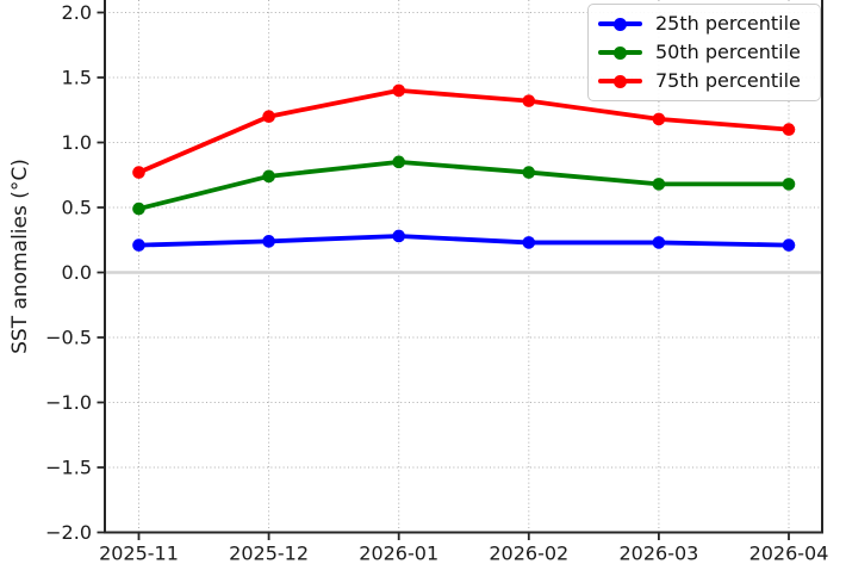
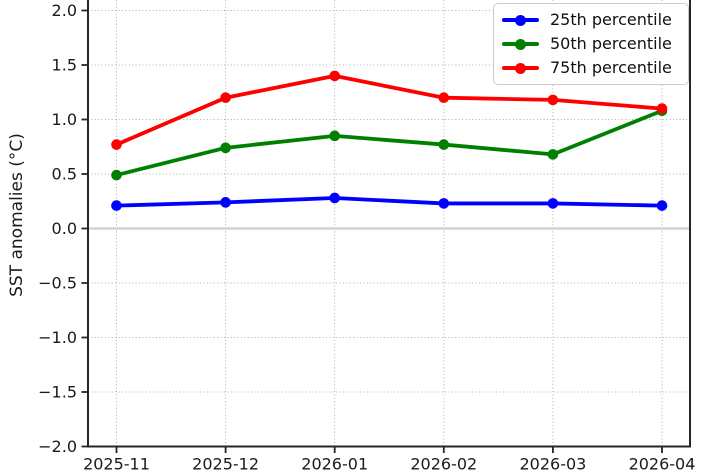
75th percentile/2026-02: 1.32 -> 1.20
50th percentile/2026-04: 0.68 -> 1.08
